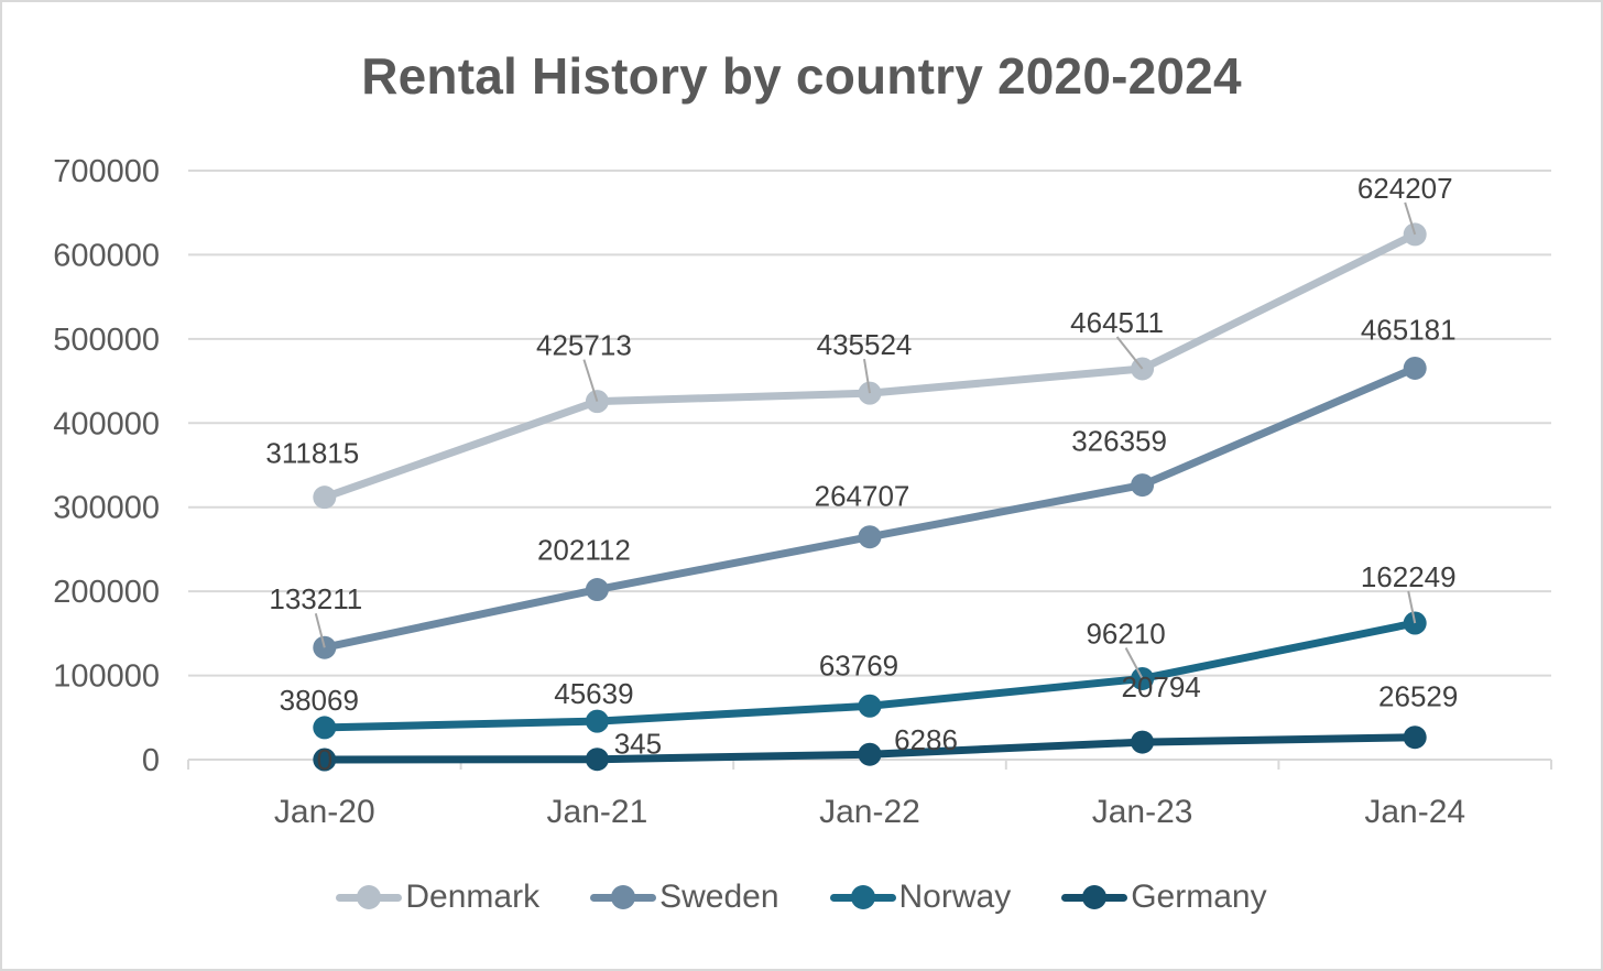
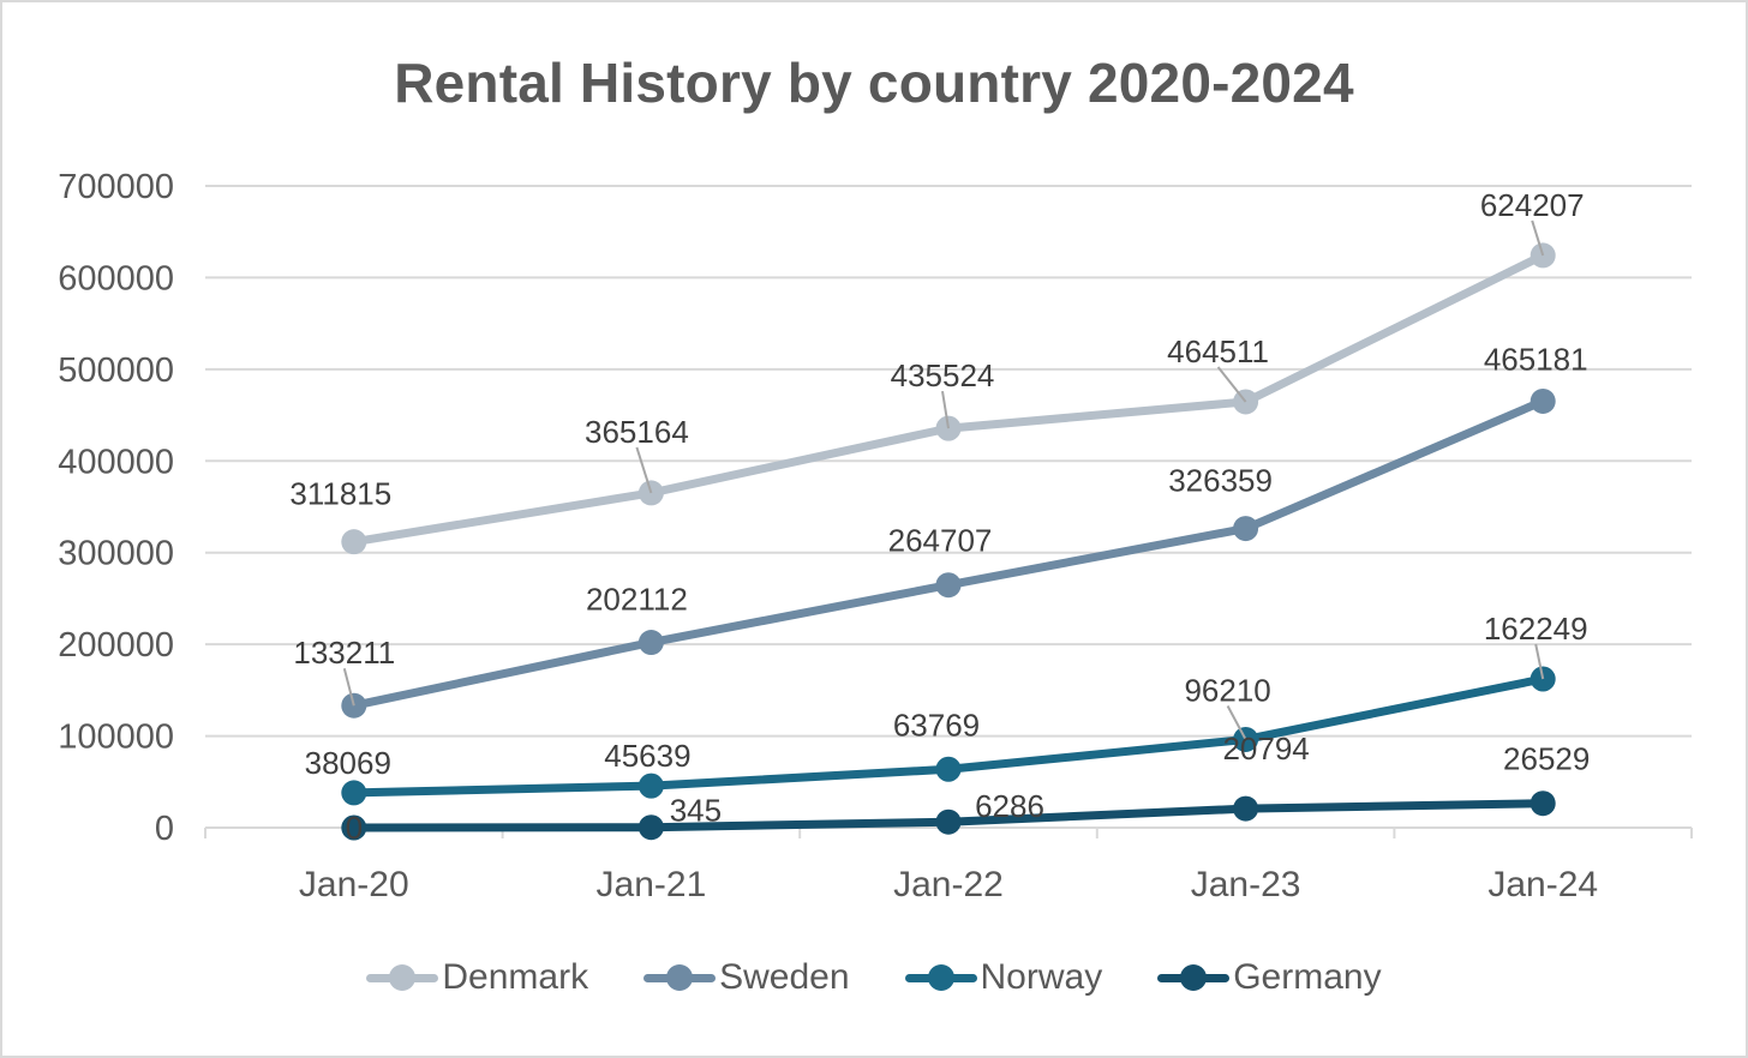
Denmark/Jan-21: 425713 -> 365164
